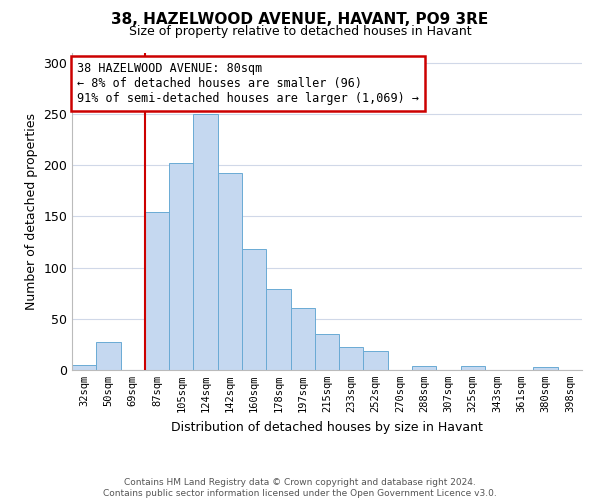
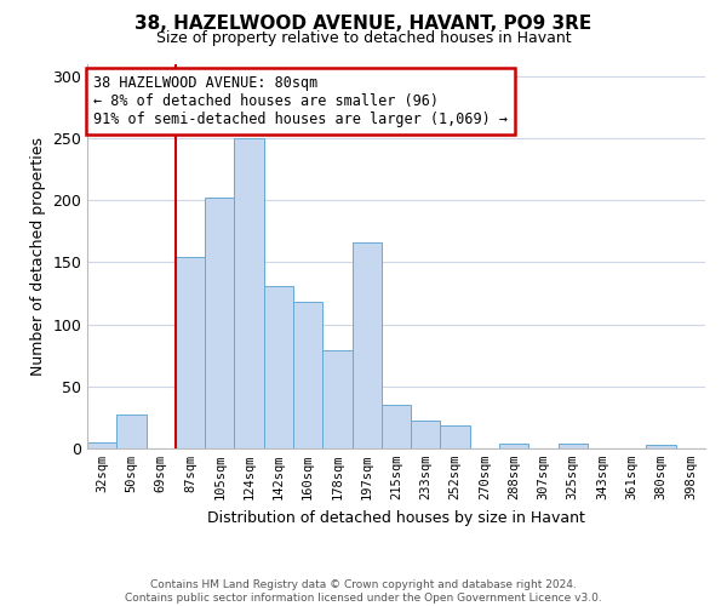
142sqm: 192 -> 131
197sqm: 61 -> 166
